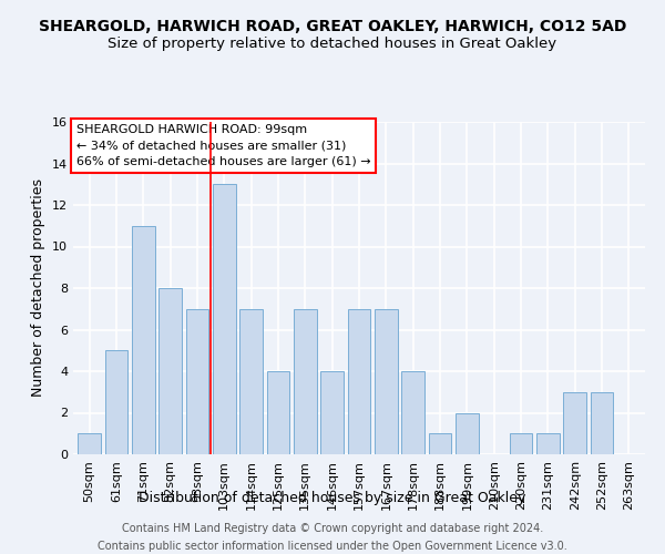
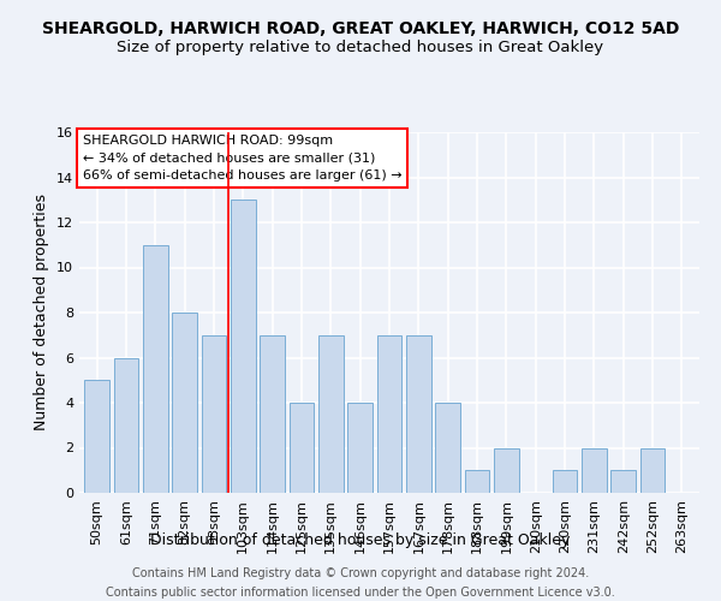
50sqm: 1 -> 5
61sqm: 5 -> 6
231sqm: 1 -> 2
242sqm: 3 -> 1
252sqm: 3 -> 2
